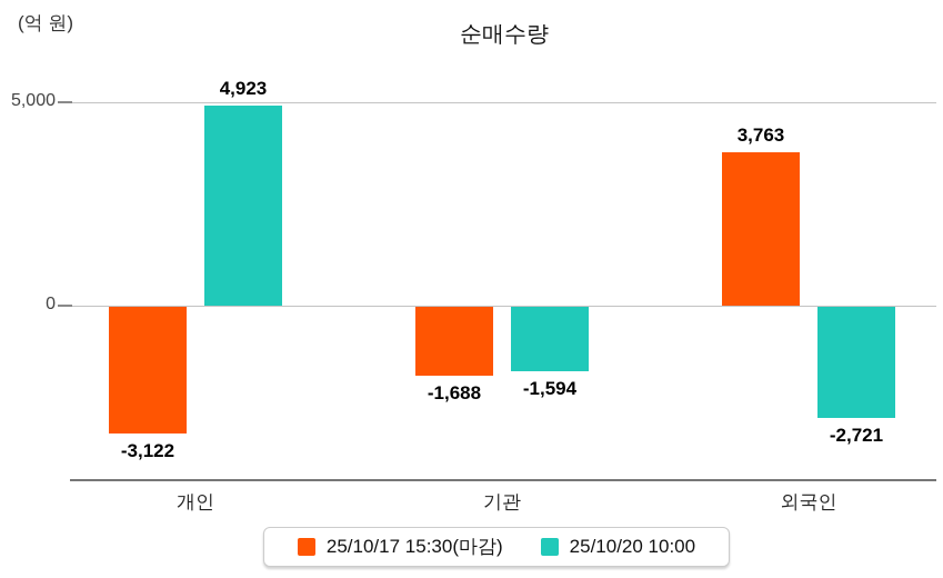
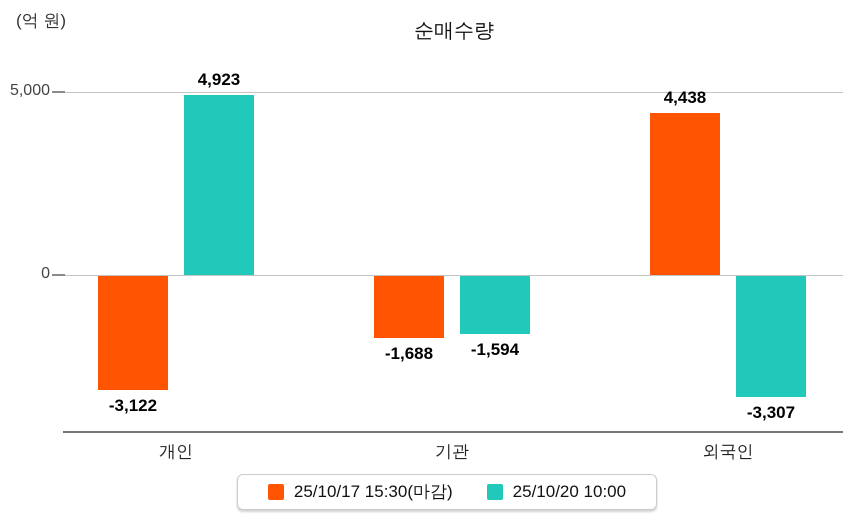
25/10/17 15:30(마감)/외국인: 3,763 -> 4,438
25/10/20 10:00/외국인: -2,721 -> -3,307
